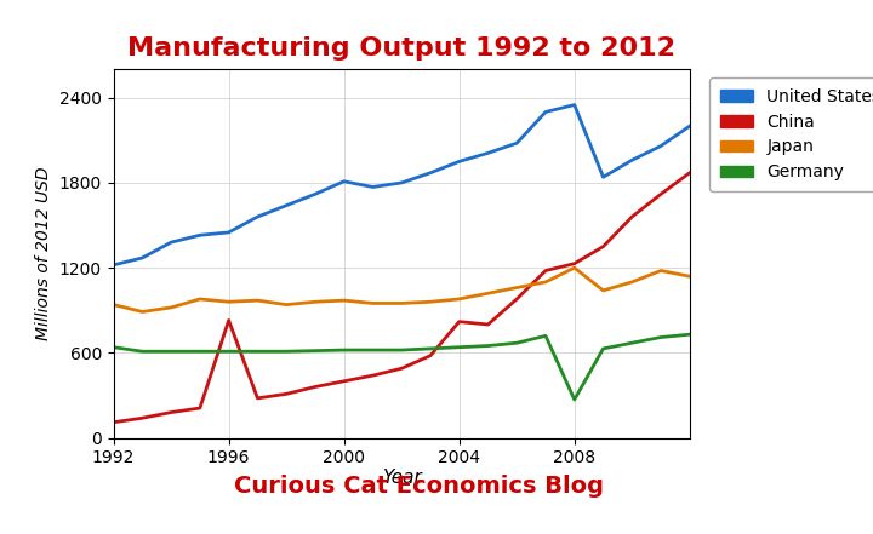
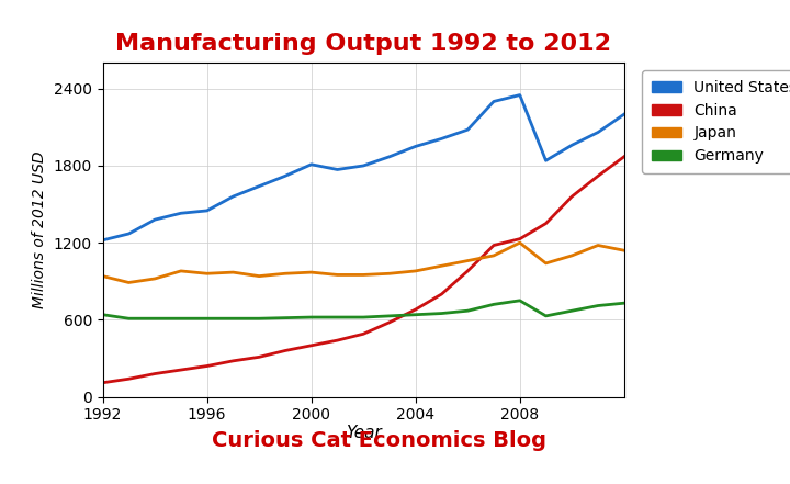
China/1996: 830 -> 240
China/2004: 820 -> 680
Germany/2008: 270 -> 750
